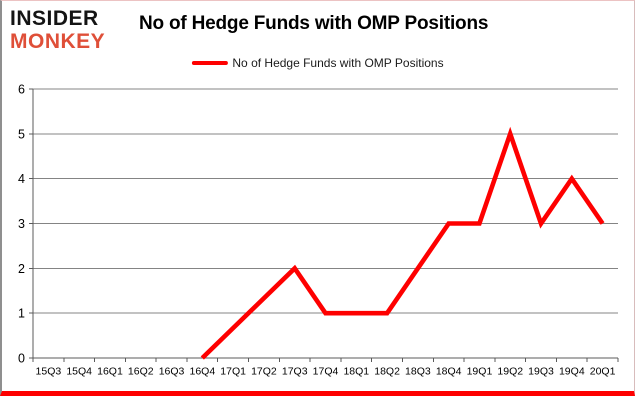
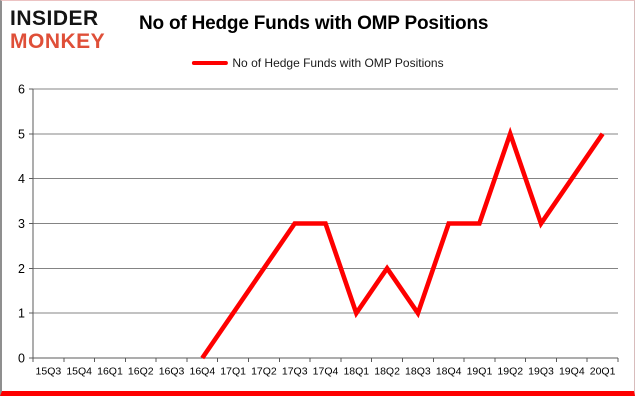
17Q3: 2 -> 3
17Q4: 1 -> 3
18Q2: 1 -> 2
18Q3: 2 -> 1
20Q1: 3 -> 5
